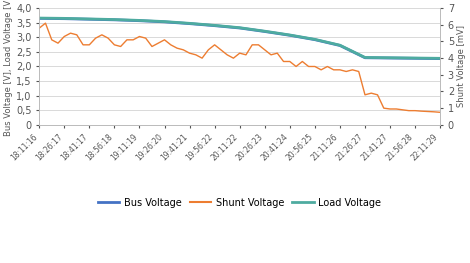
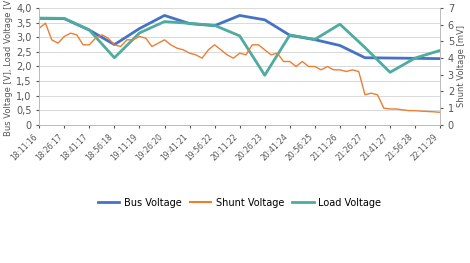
Bus Voltage/18:41:17: 3,62 -> 3,25
Load Voltage/18:41:17: 3,63 -> 3,25
Bus Voltage/18:56:18: 3,60 -> 2,75
Load Voltage/18:56:18: 3,61 -> 2,30
Bus Voltage/19:11:19: 3,57 -> 3,30
Load Voltage/19:11:19: 3,58 -> 3,15
Bus Voltage/19:26:20: 3,53 -> 3,75
Bus Voltage/20:11:22: 3,32 -> 3,75
Load Voltage/20:11:22: 3,33 -> 3,05
Bus Voltage/20:26:23: 3,20 -> 3,60
Load Voltage/20:26:23: 3,21 -> 1,70
Load Voltage/21:11:26: 2,73 -> 3,45
Load Voltage/21:26:27: 2,31 -> 2,65
Load Voltage/21:41:27: 2,30 -> 1,80
Load Voltage/22:11:29: 2,28 -> 2,55
